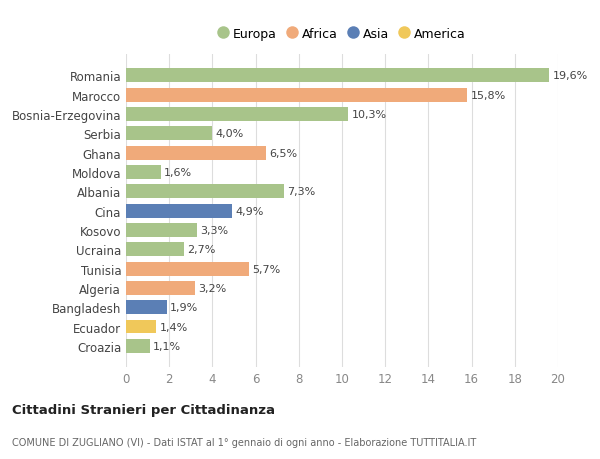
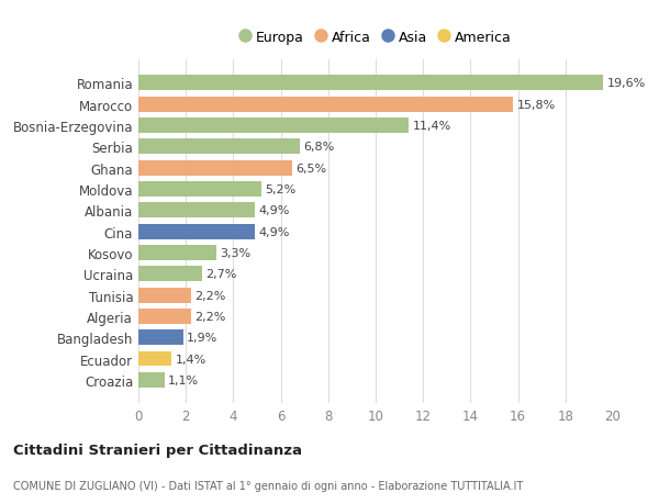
Bosnia-Erzegovina: 10,3% -> 11,4%
Serbia: 4,0% -> 6,8%
Moldova: 1,6% -> 5,2%
Albania: 7,3% -> 4,9%
Tunisia: 5,7% -> 2,2%
Algeria: 3,2% -> 2,2%
